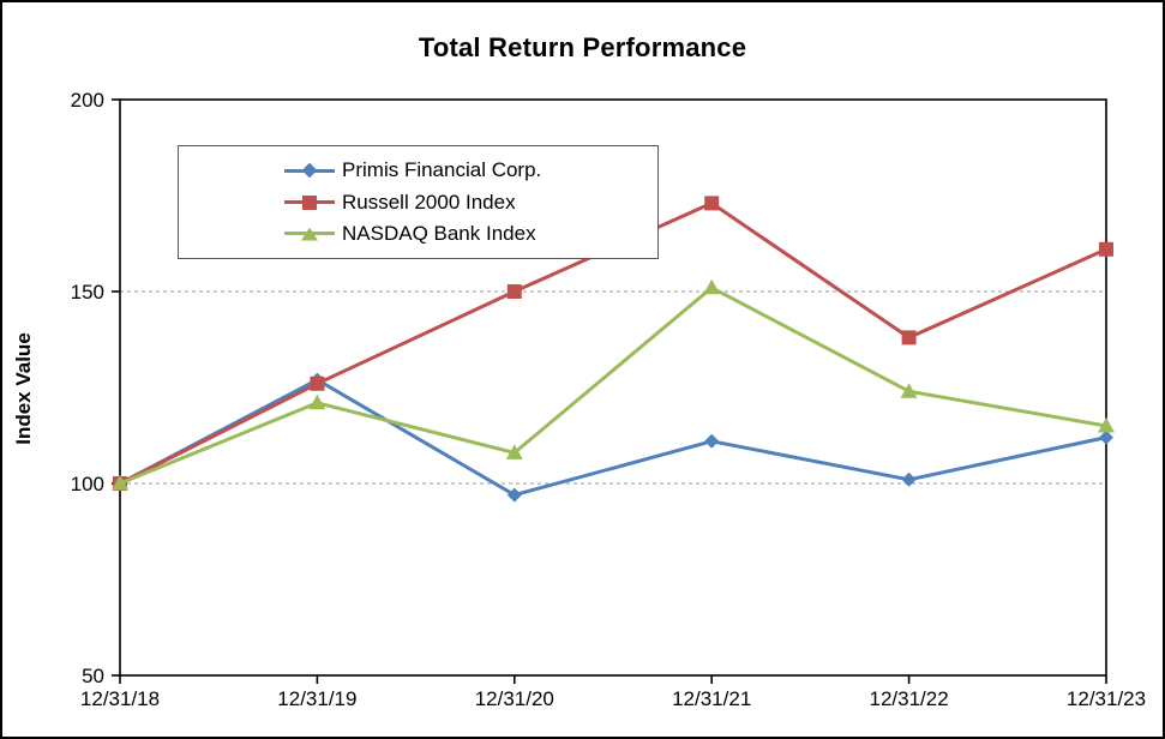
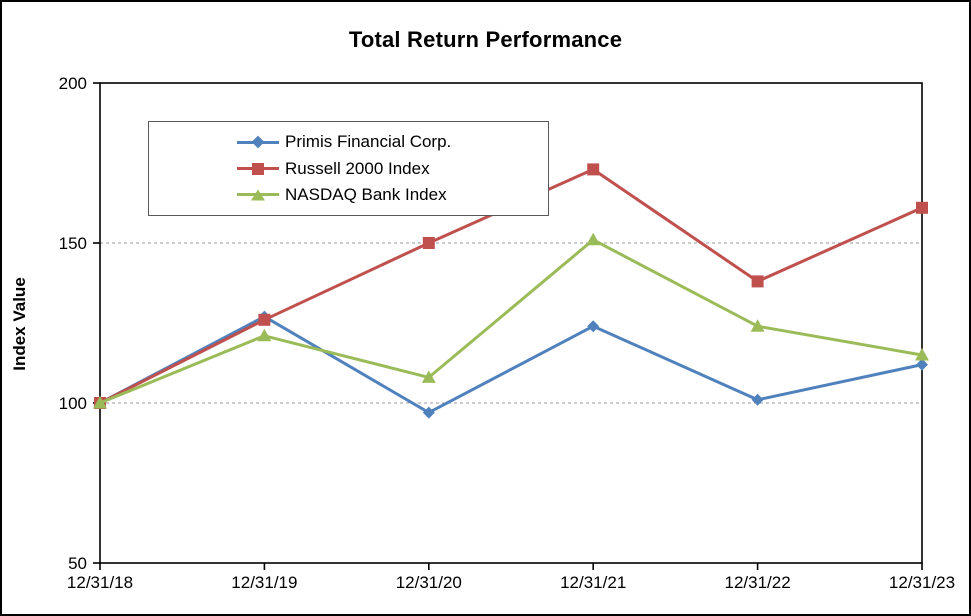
Primis Financial Corp./12/31/21: 111 -> 124
